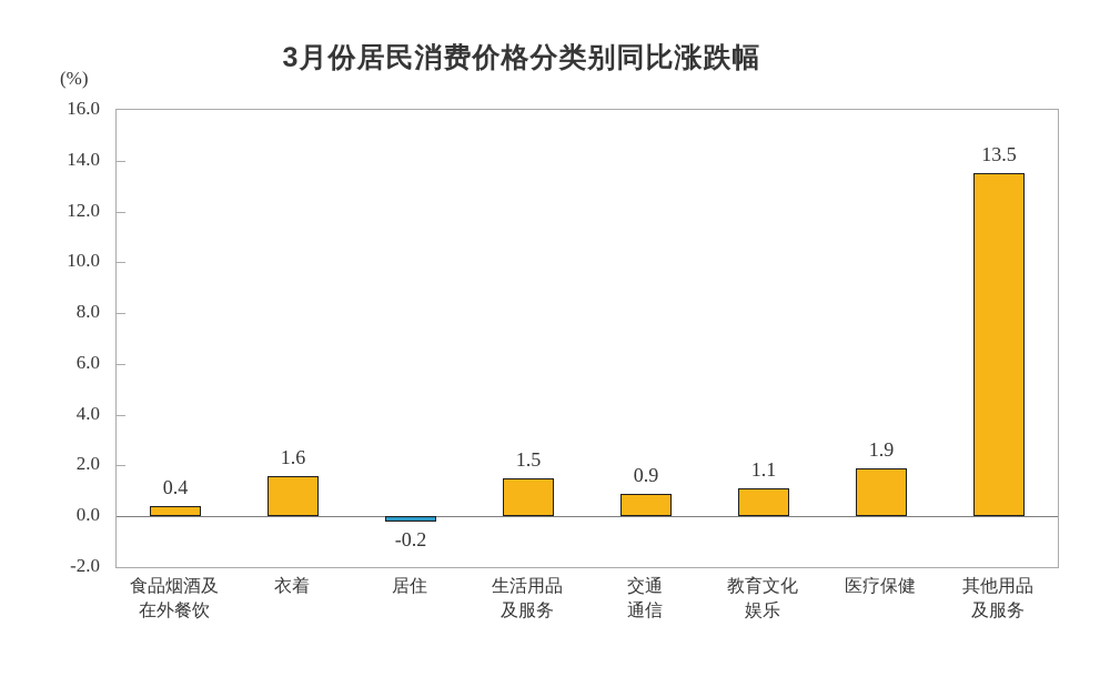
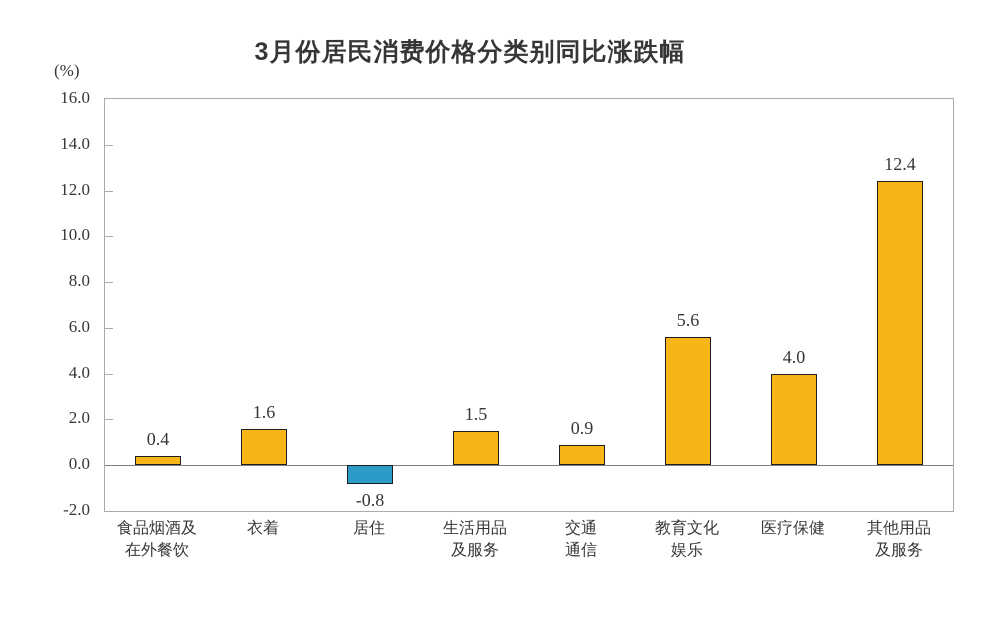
居住: -0.2 -> -0.8
教育文化娱乐: 1.1 -> 5.6
医疗保健: 1.9 -> 4.0
其他用品及服务: 13.5 -> 12.4
